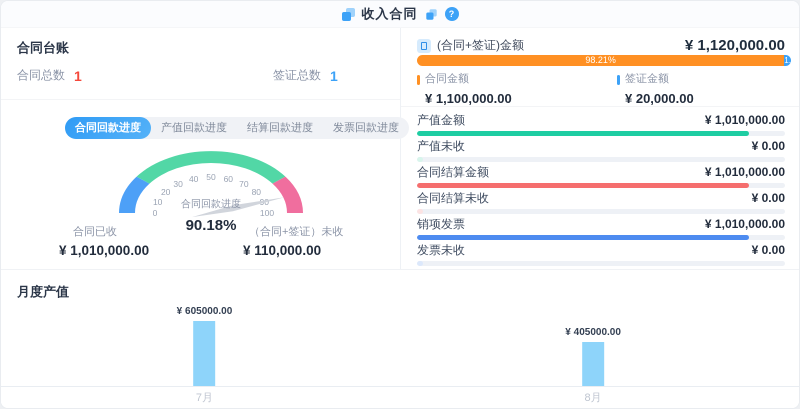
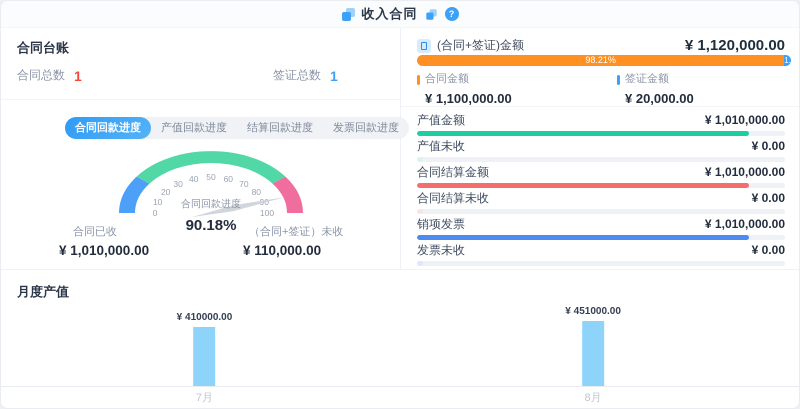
月度产值/7月: 605000.00 -> 410000.00
月度产值/8月: 405000.00 -> 451000.00
